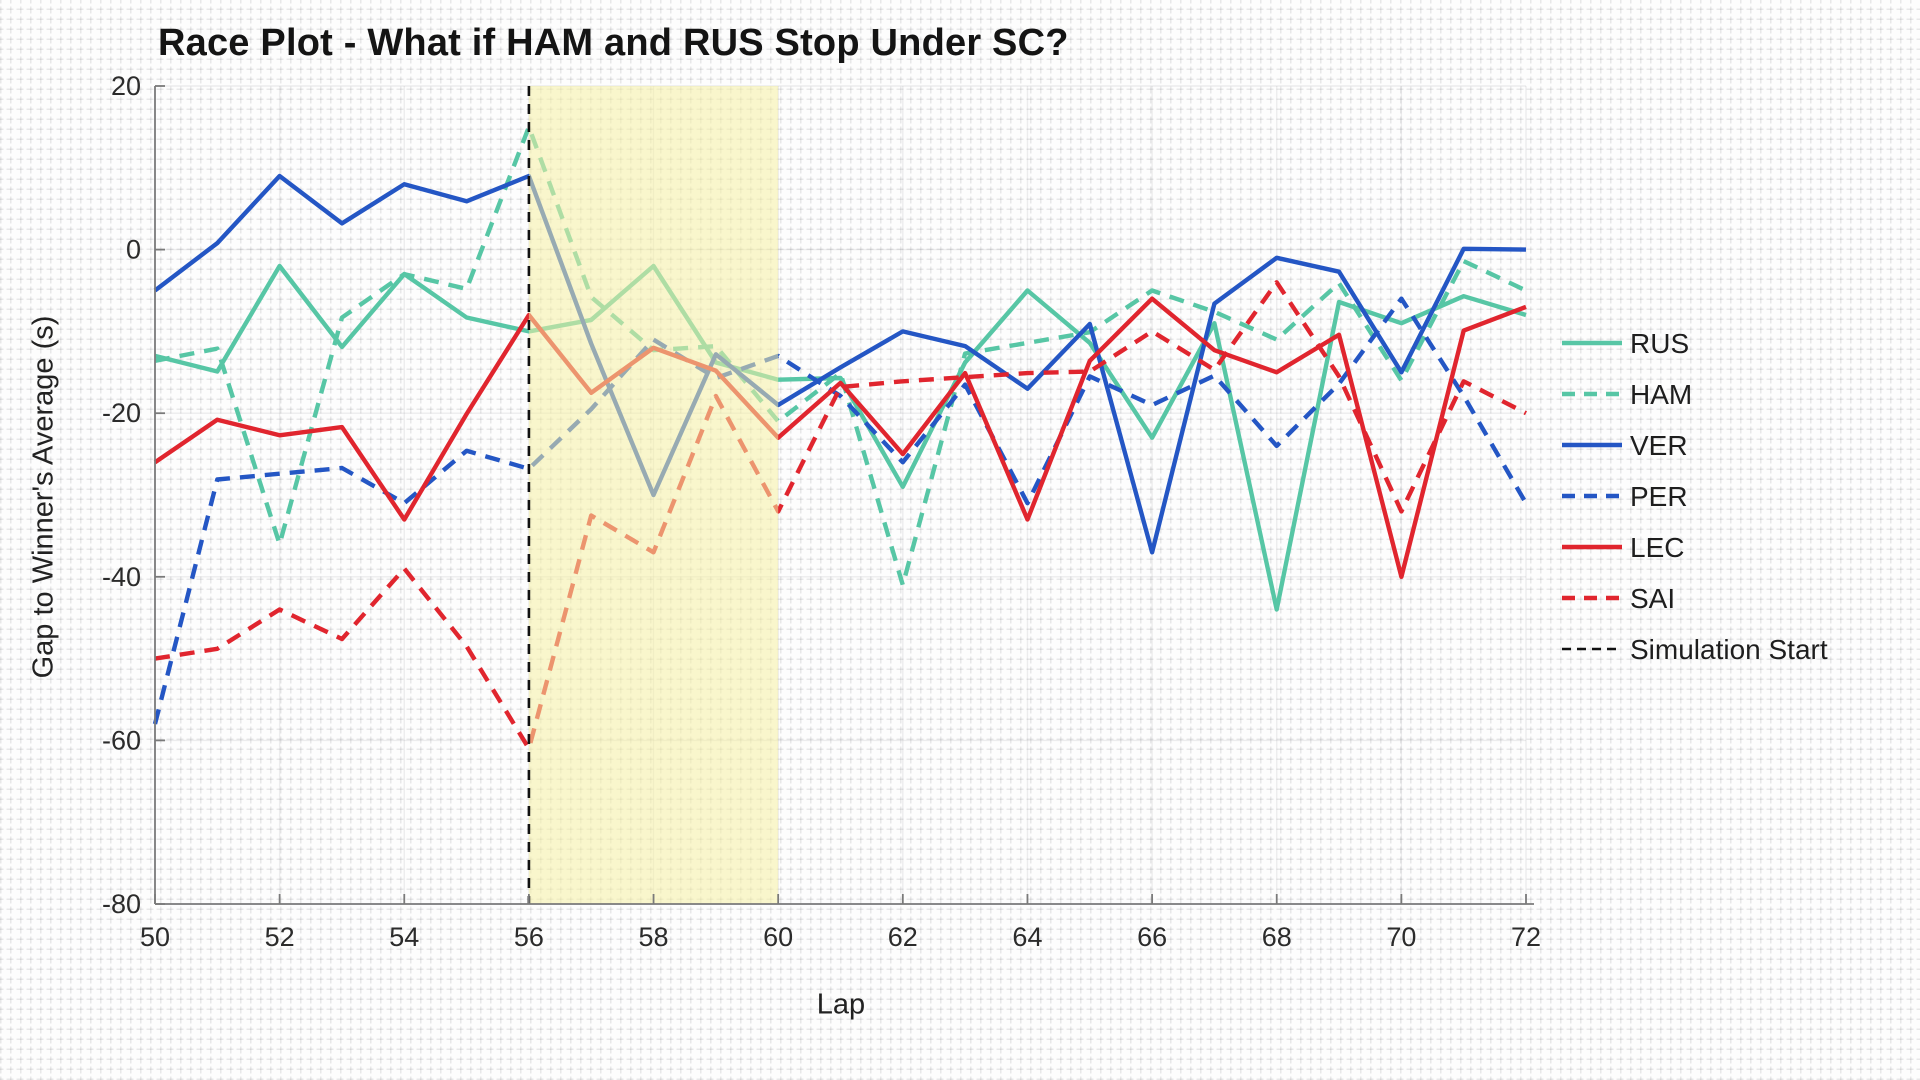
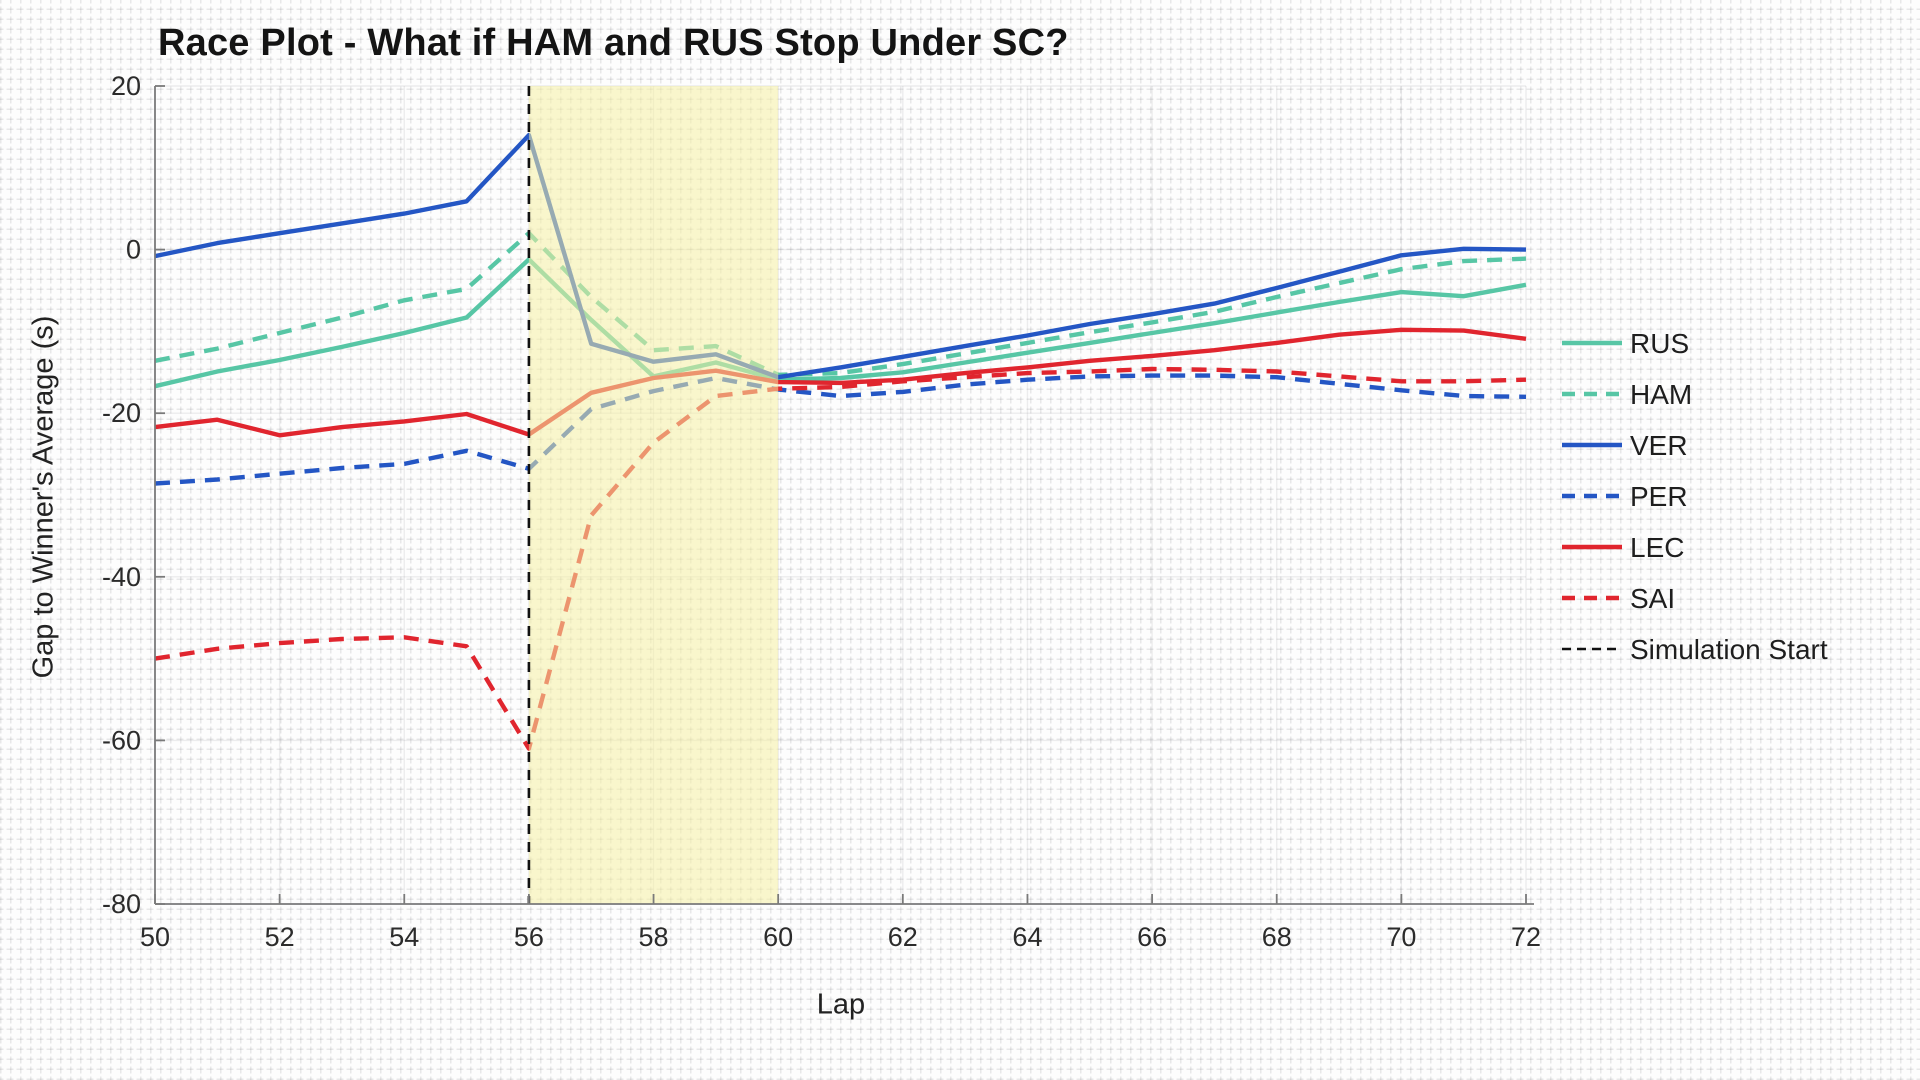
RUS/50: -13 -> -17
VER/50: -5 -> -1
PER/50: -58 -> -29
LEC/50: -26 -> -22
RUS/52: -2 -> -14
HAM/52: -36 -> -10
VER/52: 9 -> 2
SAI/52: -44 -> -48
RUS/54: -3 -> -10
HAM/54: -3 -> -6
VER/54: 8 -> 4
PER/54: -31 -> -26
LEC/54: -33 -> -21
SAI/54: -39 -> -47
RUS/56: -10 -> -1
HAM/56: 15 -> 2
VER/56: 9 -> 14
LEC/56: -8 -> -23
RUS/58: -2 -> -16
VER/58: -30 -> -14
PER/58: -11 -> -17
LEC/58: -12 -> -16
SAI/58: -37 -> -24
HAM/60: -21 -> -15
VER/60: -19 -> -16
PER/60: -13 -> -17
LEC/60: -23 -> -16
SAI/60: -32 -> -17
RUS/62: -29 -> -15
HAM/62: -41 -> -14
VER/62: -10 -> -13
PER/62: -26 -> -17
LEC/62: -25 -> -16
RUS/64: -5 -> -13
VER/64: -17 -> -10
PER/64: -31 -> -16
LEC/64: -33 -> -14
RUS/66: -23 -> -10
HAM/66: -5 -> -9
VER/66: -37 -> -8
PER/66: -19 -> -15
LEC/66: -6 -> -13
SAI/66: -10 -> -15
RUS/68: -44 -> -8
HAM/68: -11 -> -6
VER/68: -1 -> -5
PER/68: -24 -> -16
LEC/68: -15 -> -11
SAI/68: -4 -> -15
RUS/70: -9 -> -5
HAM/70: -16 -> -2
VER/70: -15 -> -1
PER/70: -6 -> -17
LEC/70: -40 -> -10
SAI/70: -32 -> -16
RUS/72: -8 -> -4
HAM/72: -5 -> -1
PER/72: -31 -> -18
LEC/72: -7 -> -11
SAI/72: -20 -> -16
